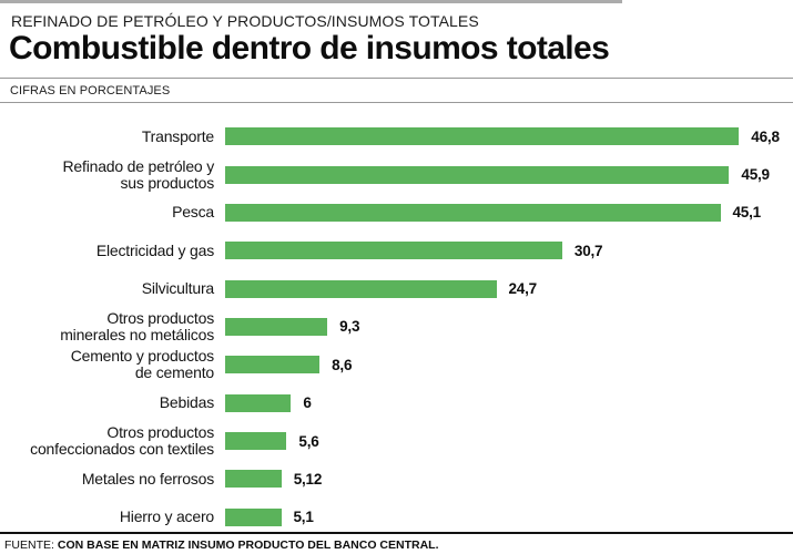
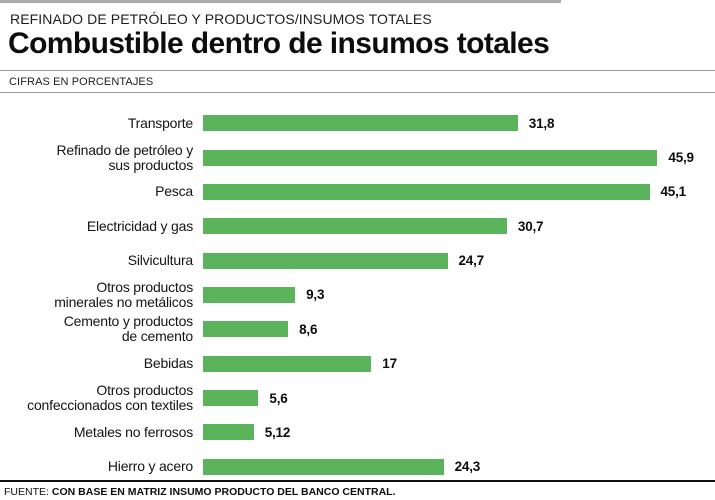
Transporte: 46,8 -> 31,8
Bebidas: 6 -> 17
Hierro y acero: 5,1 -> 24,3
